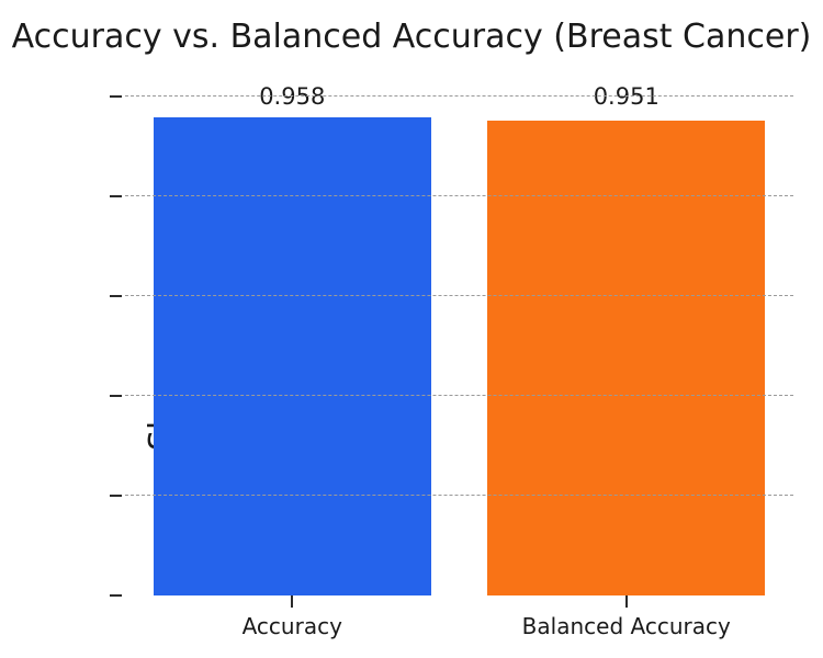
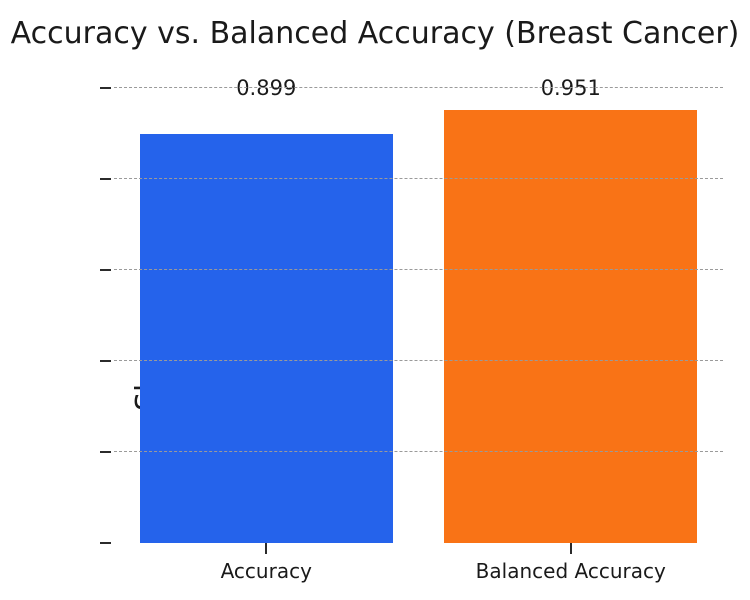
Accuracy: 0.958 -> 0.899
